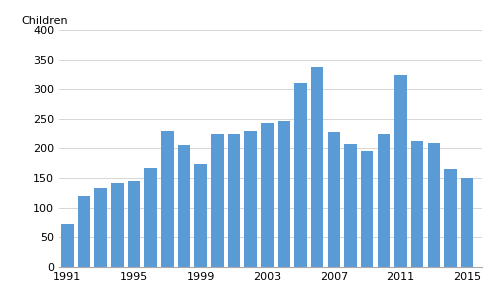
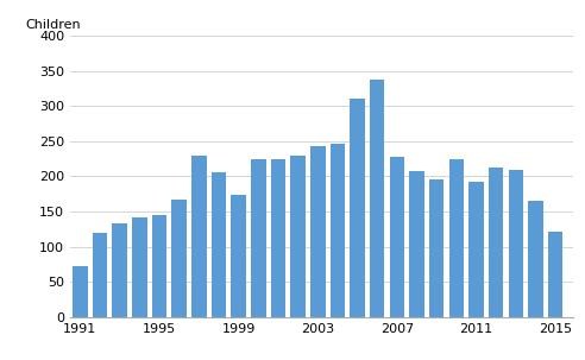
2011: 324 -> 192
2015: 150 -> 121
